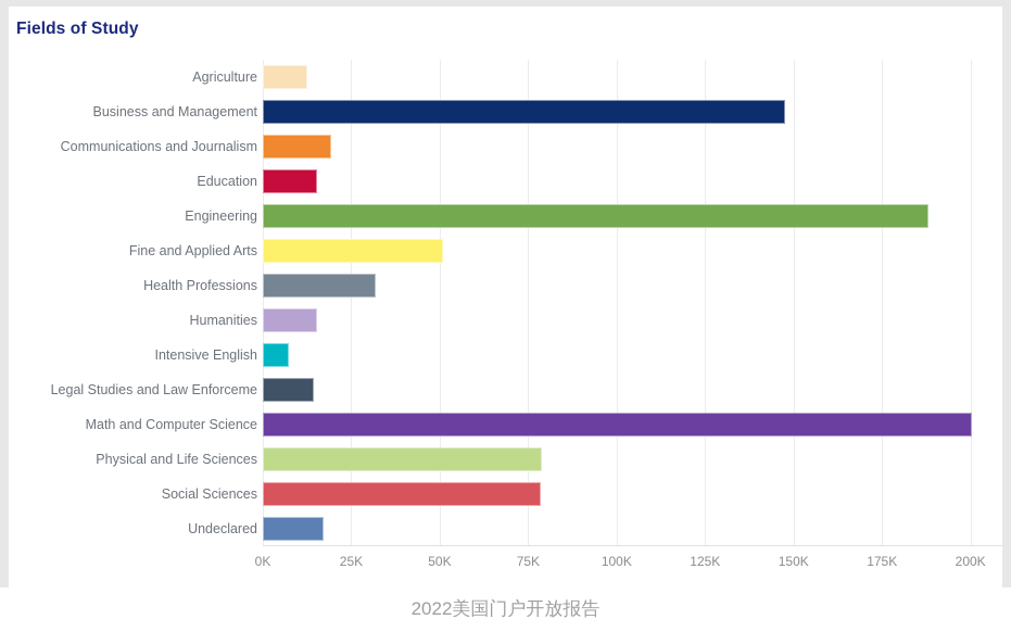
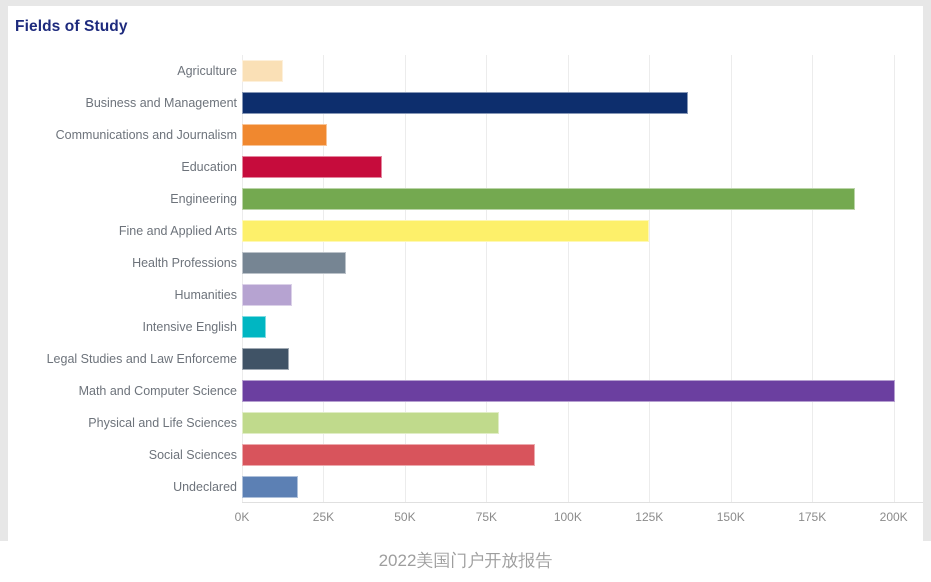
Business and Management: 148K -> 137K
Communications and Journalism: 19K -> 26K
Education: 15K -> 43K
Fine and Applied Arts: 51K -> 125K
Social Sciences: 79K -> 90K
